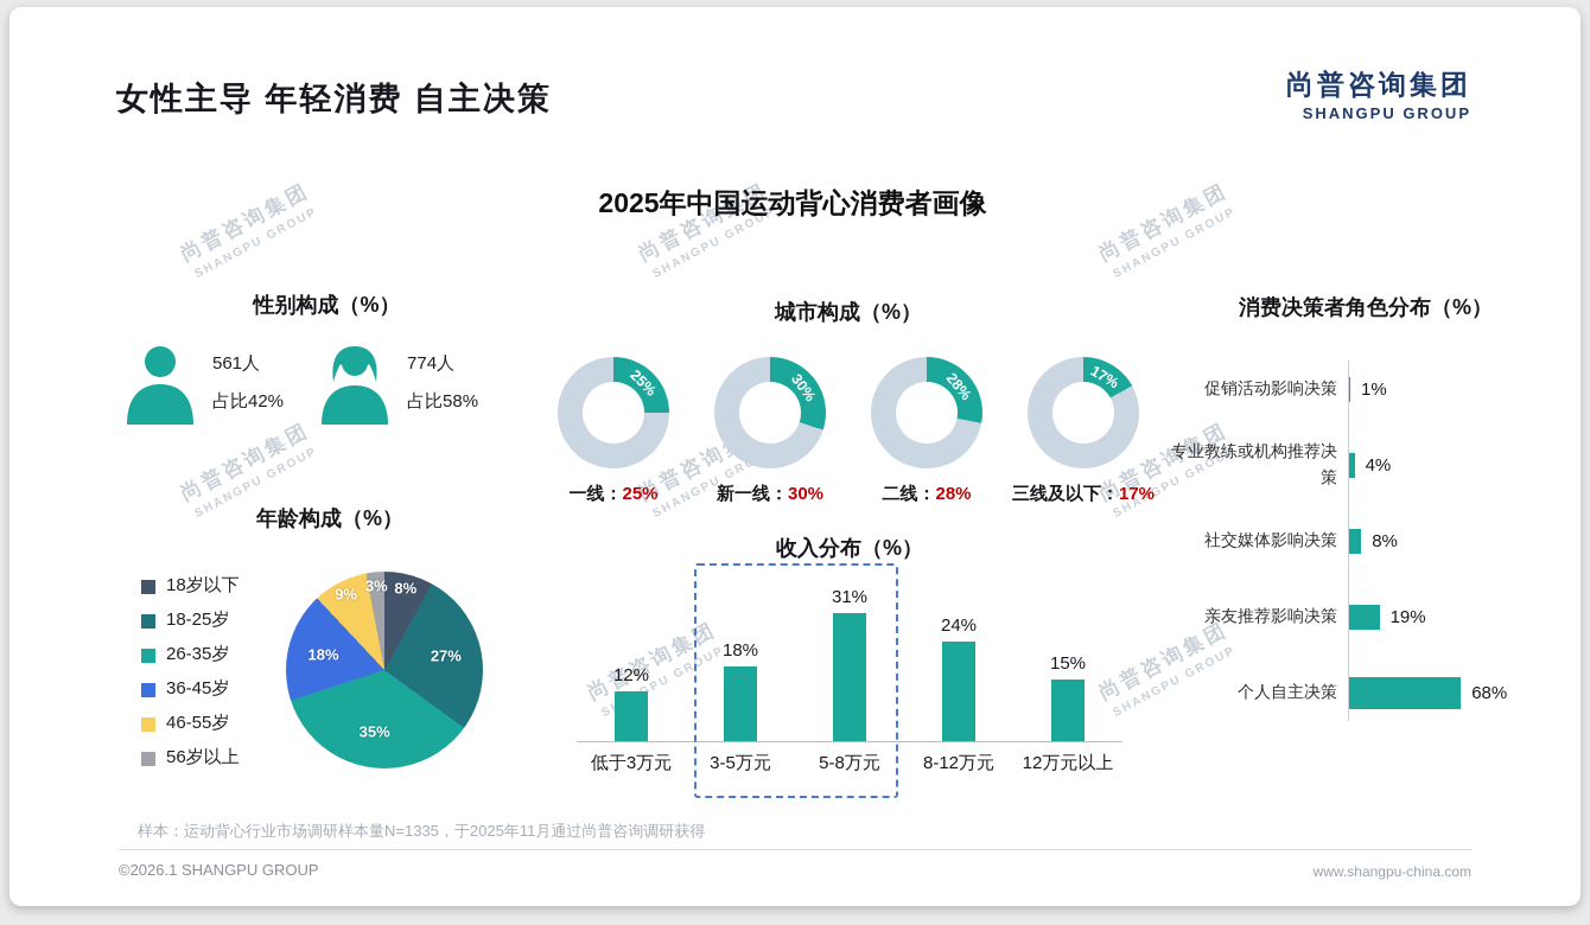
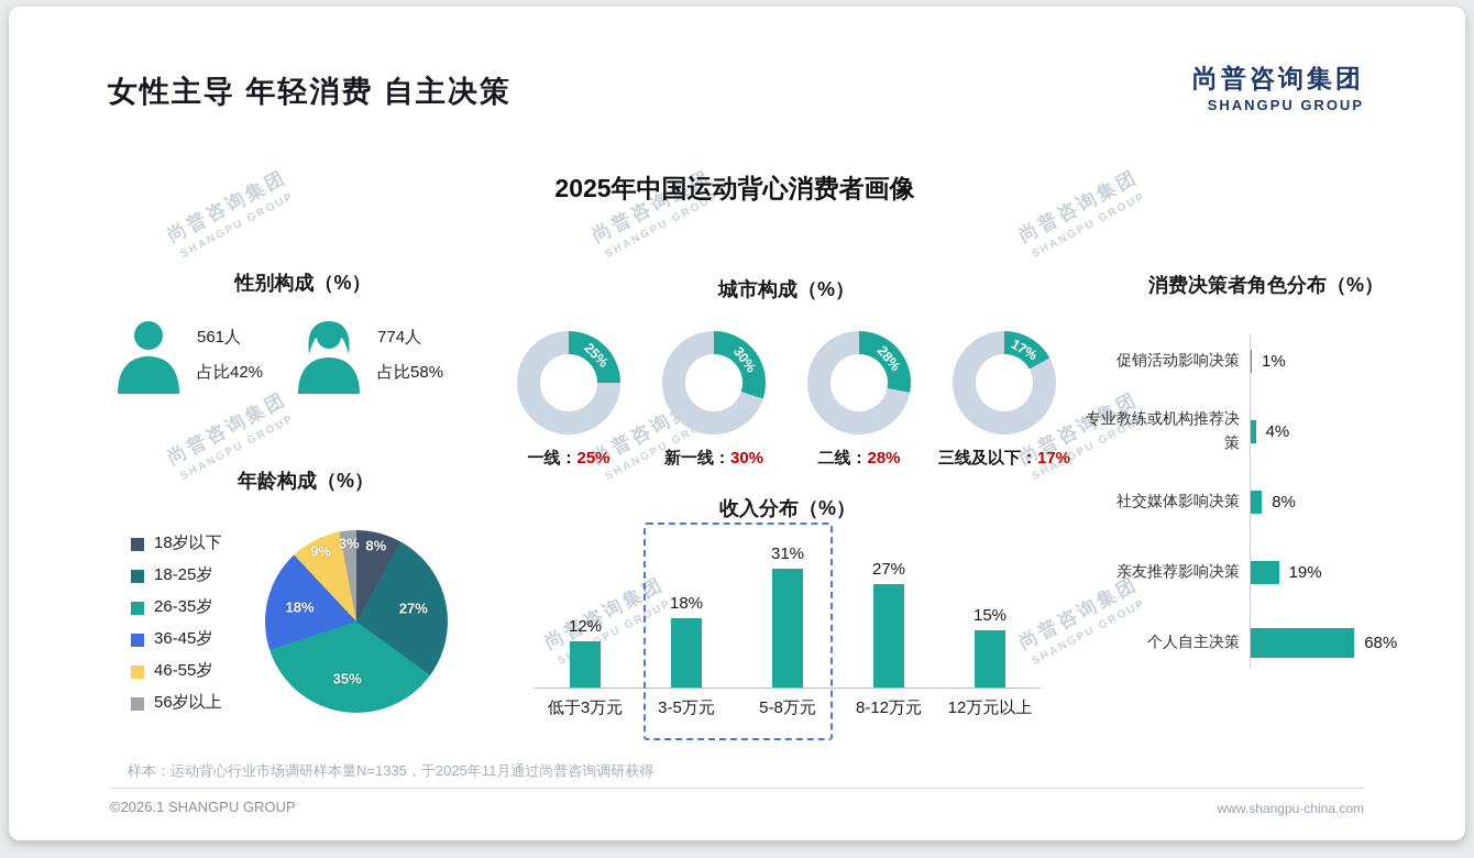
收入分布（%）/8-12万元: 24% -> 27%
